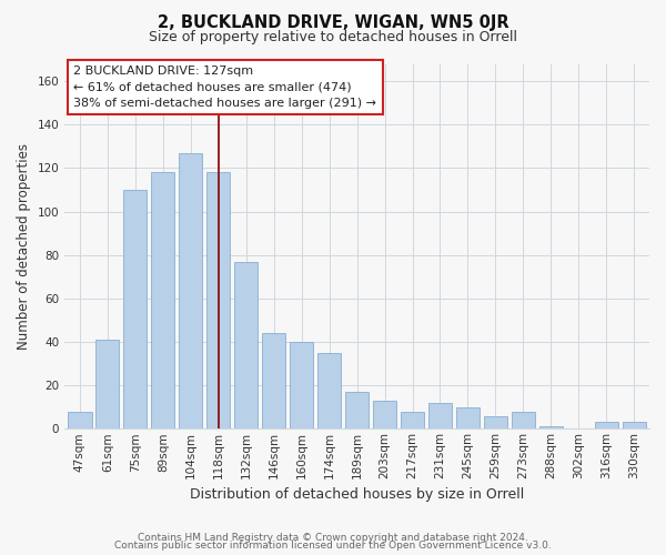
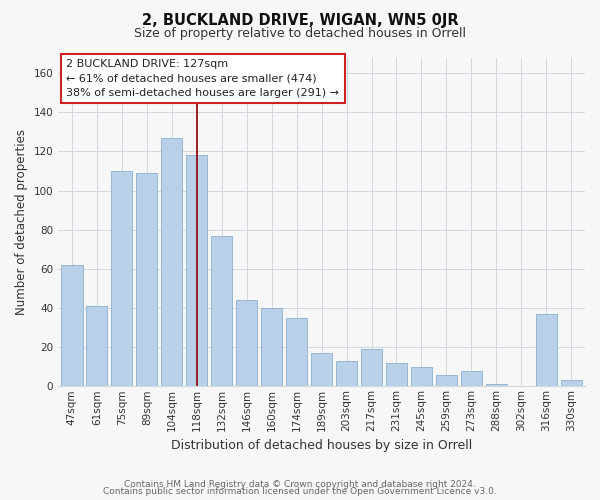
47sqm: 8 -> 62
89sqm: 118 -> 109
217sqm: 8 -> 19
316sqm: 3 -> 37
